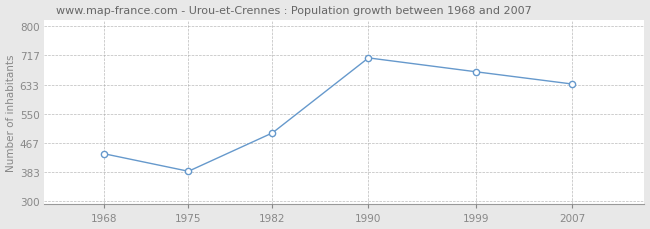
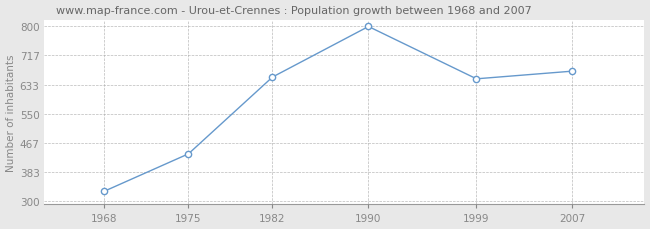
1968: 435 -> 328
1975: 385 -> 435
1982: 495 -> 655
1990: 710 -> 800
1999: 670 -> 650
2007: 635 -> 672
